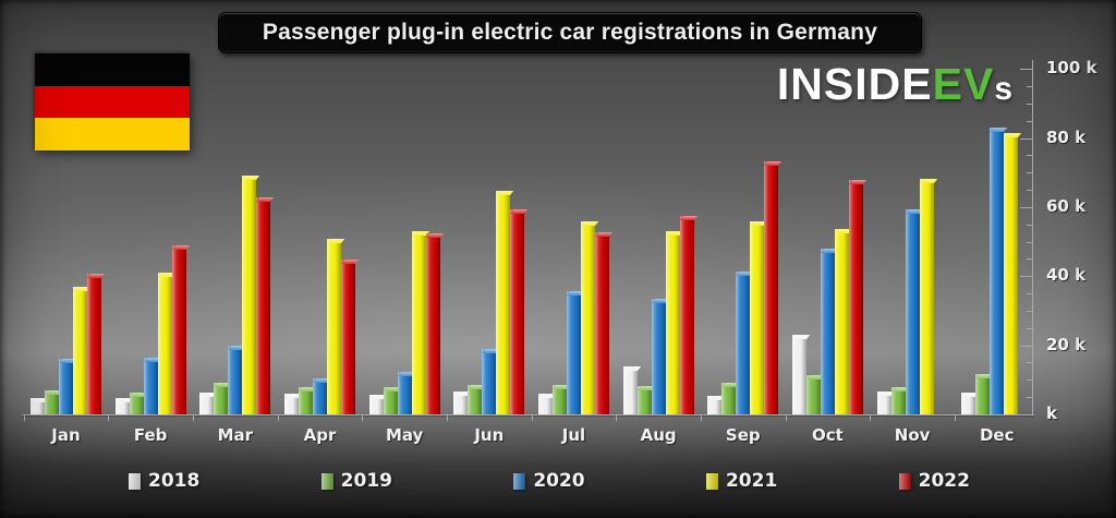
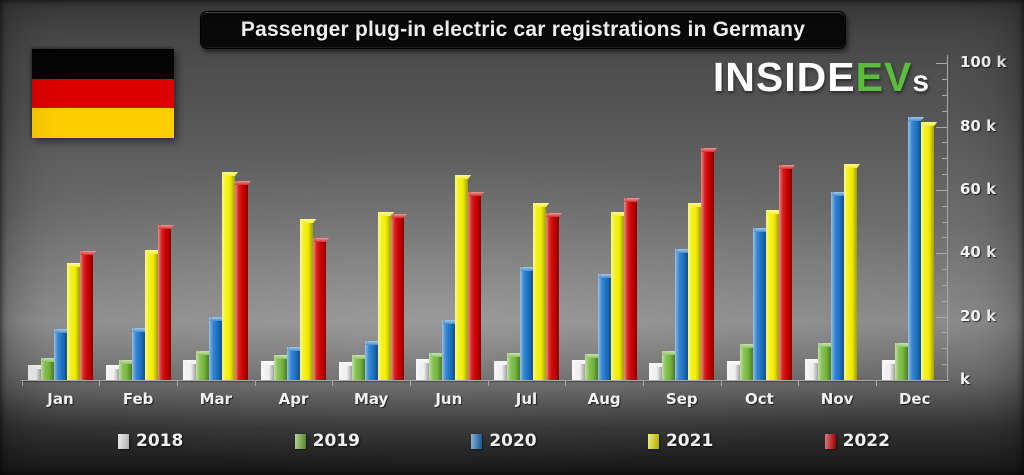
2021/Mar: 69k -> 66k
2018/Aug: 14k -> 6k
2018/Oct: 23k -> 6k
2019/Nov: 8k -> 12k
